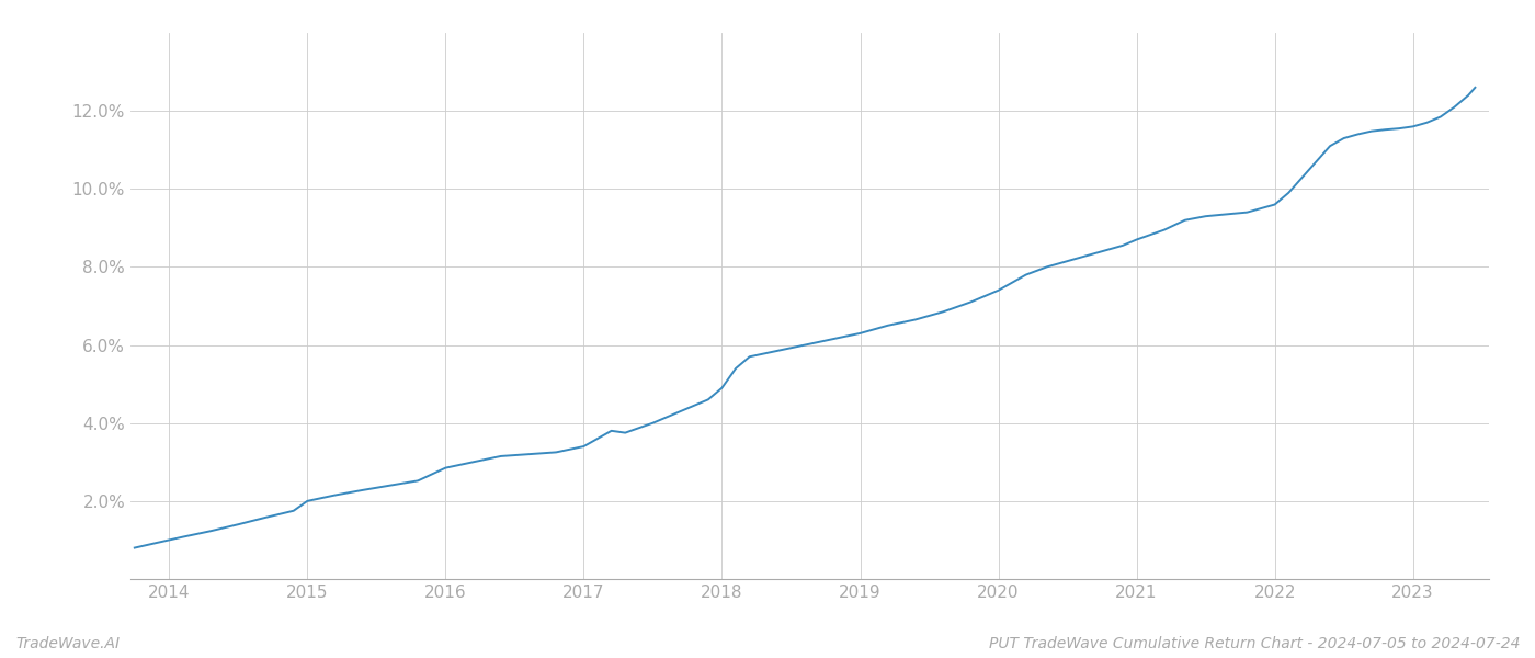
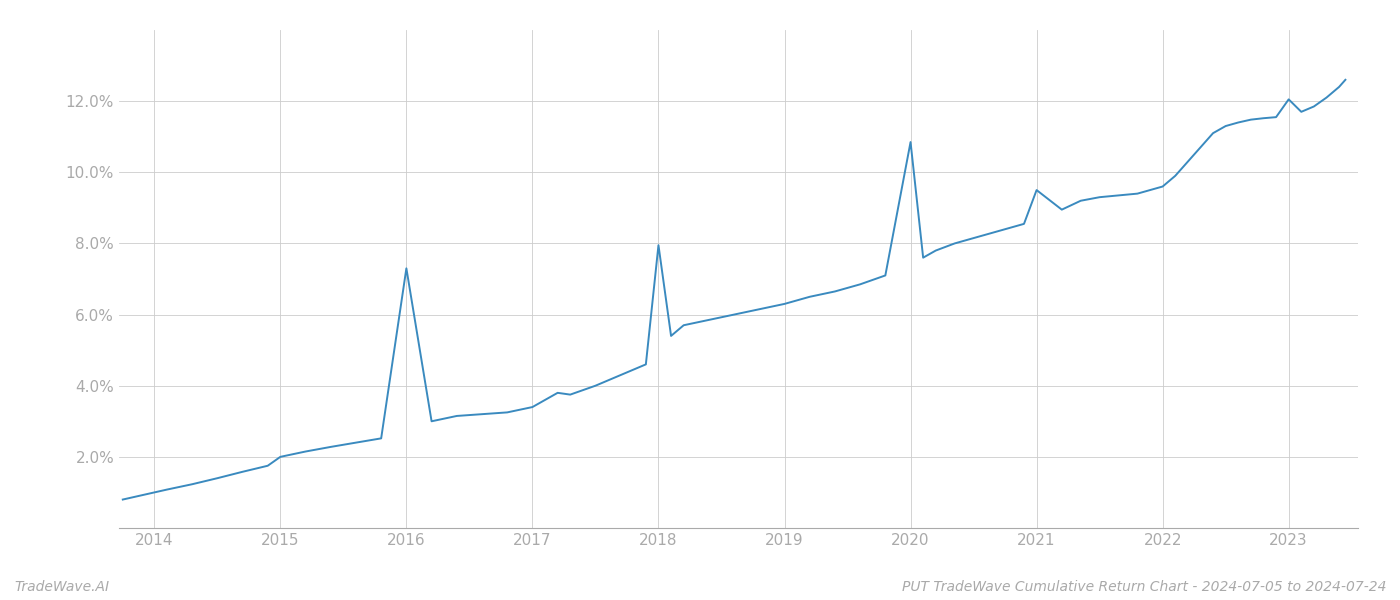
2016: 2.85% -> 7.30%
2018: 4.90% -> 7.95%
2020: 7.40% -> 10.85%
2021: 8.70% -> 9.50%
2023: 11.60% -> 12.05%
